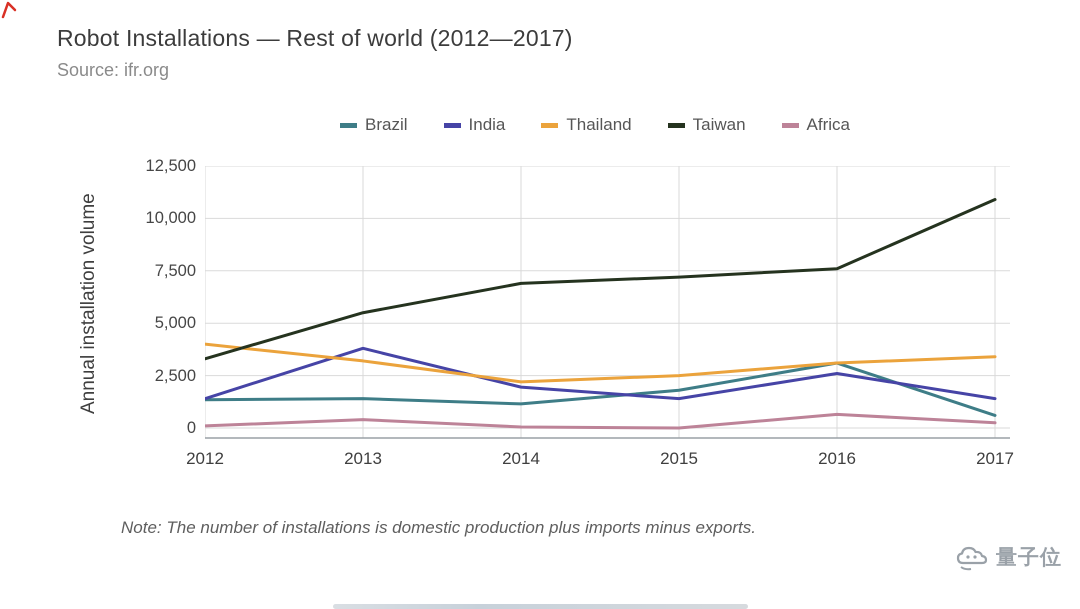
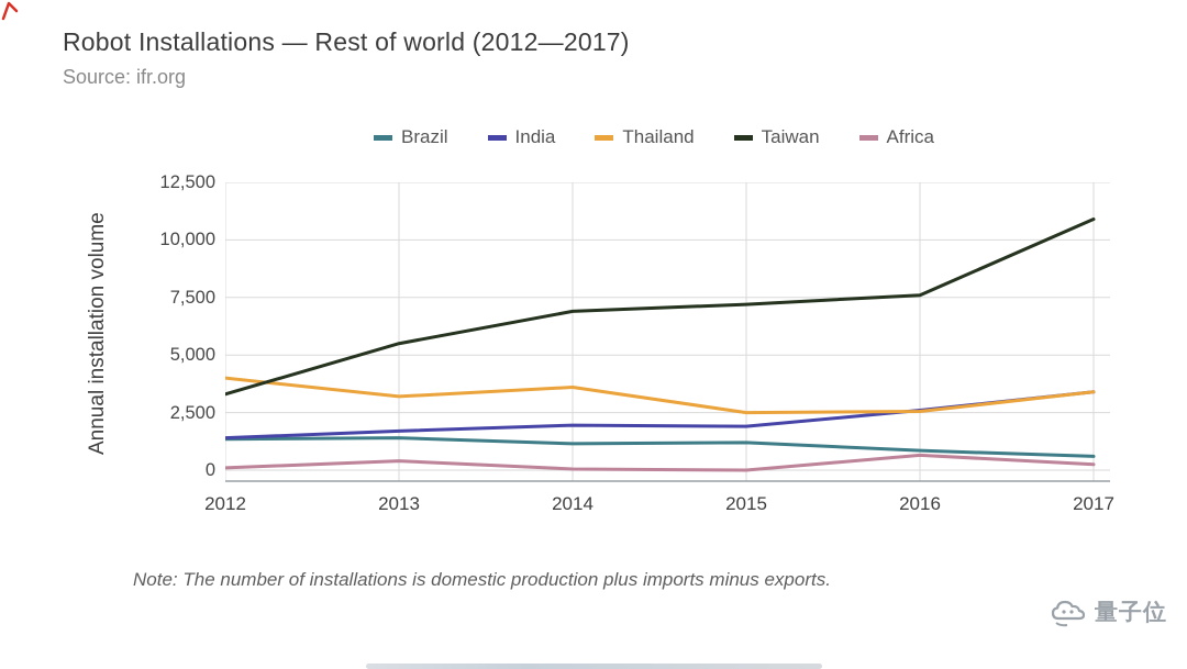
India/2013: 3800 -> 1700
Thailand/2014: 2200 -> 3600
Brazil/2015: 1800 -> 1200
India/2015: 1400 -> 1900
Brazil/2016: 3100 -> 800
Thailand/2016: 3100 -> 2600
India/2017: 1400 -> 3400
